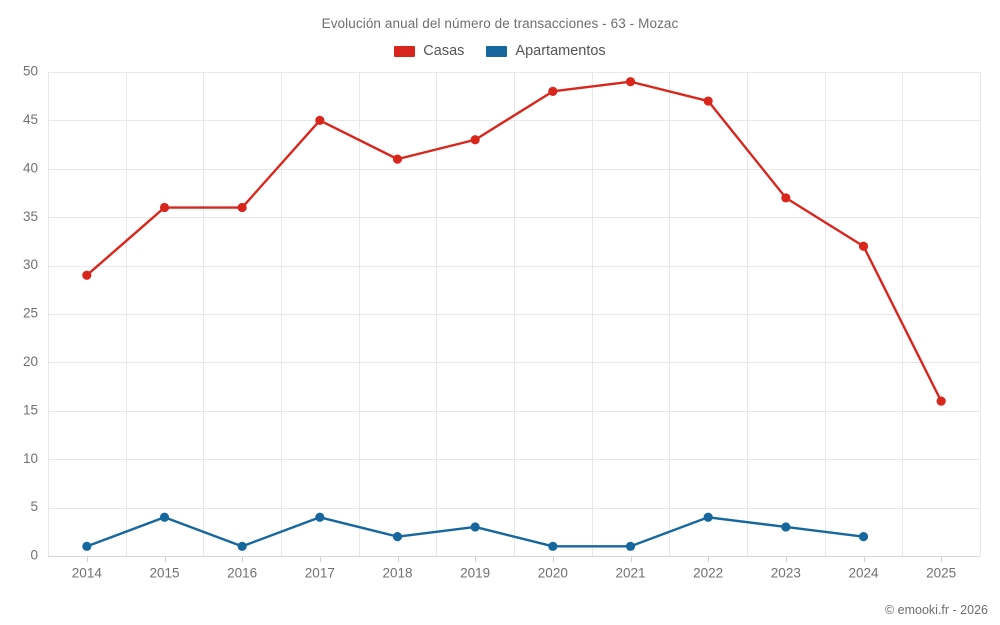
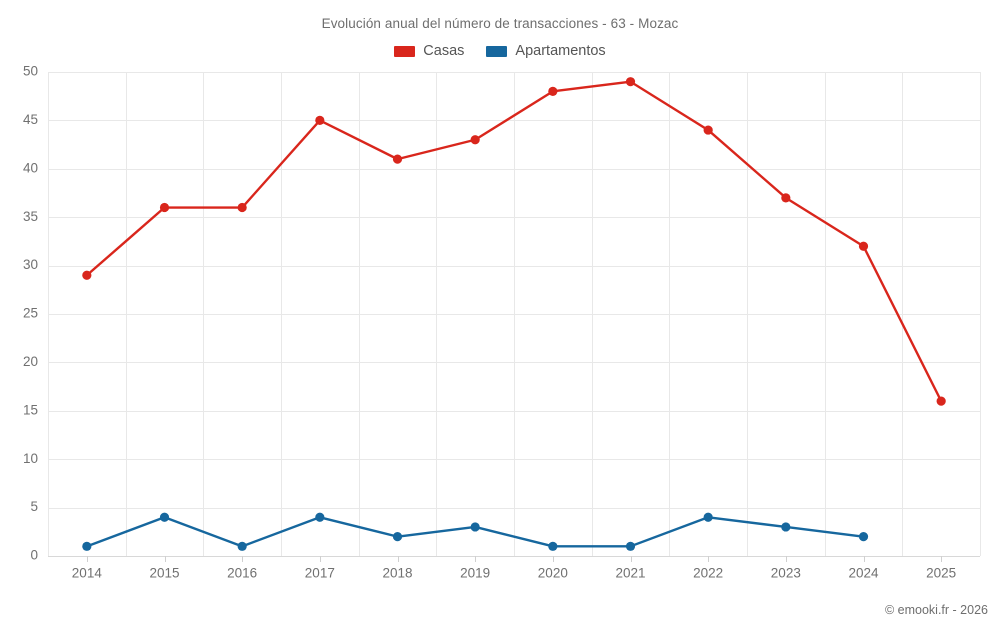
Casas/2022: 47 -> 44
